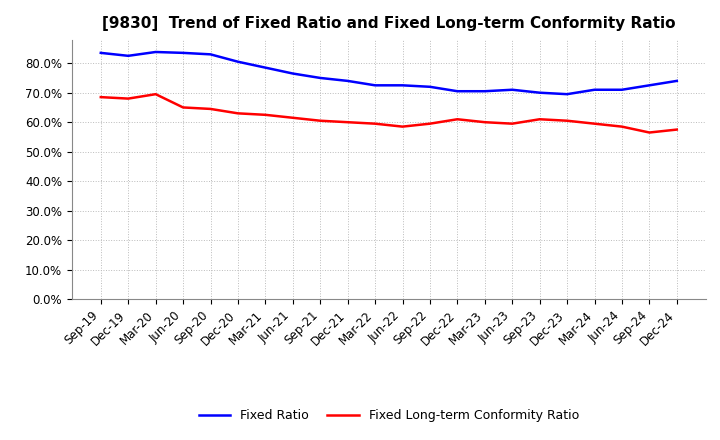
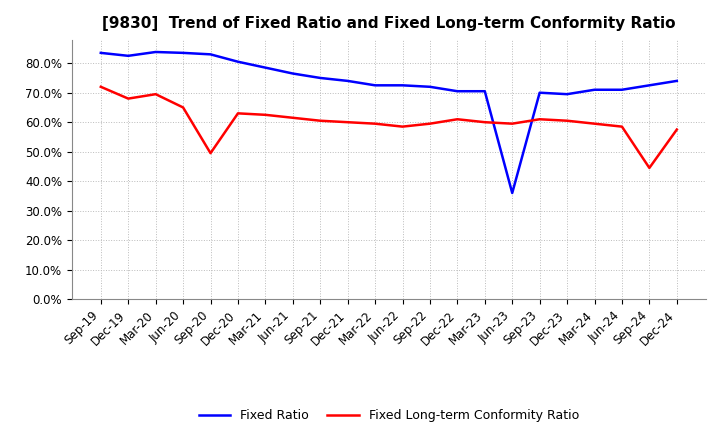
Fixed Long-term Conformity Ratio/Sep-19: 68.5% -> 72.0%
Fixed Long-term Conformity Ratio/Sep-20: 64.5% -> 49.5%
Fixed Ratio/Jun-23: 71.0% -> 36.0%
Fixed Long-term Conformity Ratio/Sep-24: 56.5% -> 44.5%
